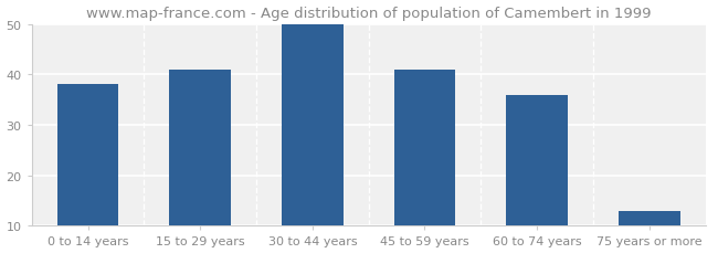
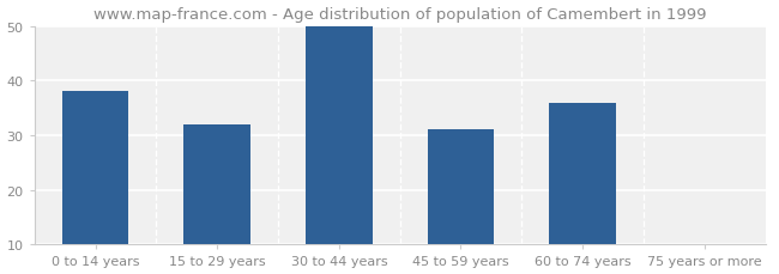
15 to 29 years: 41 -> 32
45 to 59 years: 41 -> 31
75 years or more: 13 -> 10
